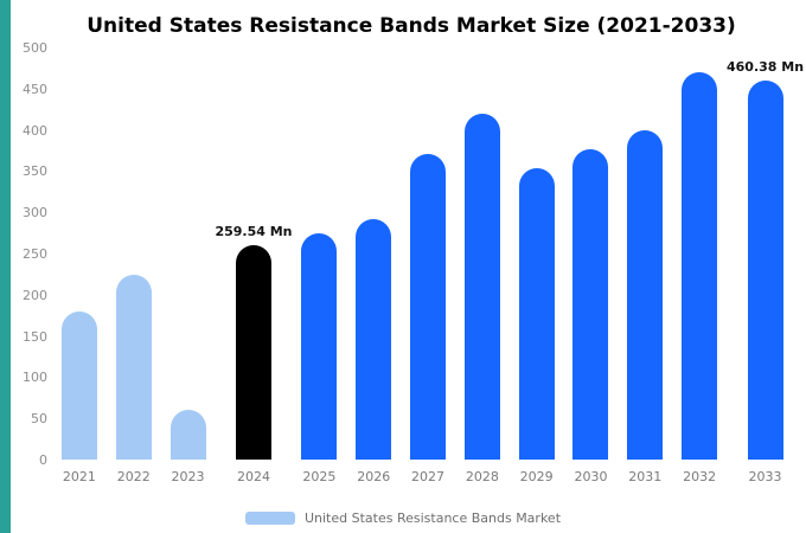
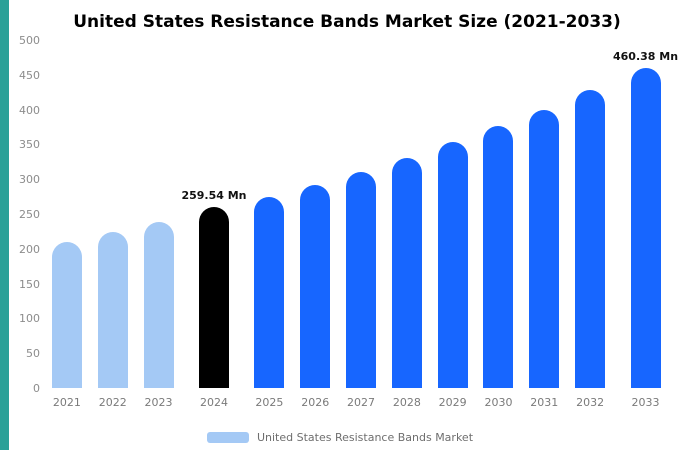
2021: 180 -> 210
2023: 60 -> 240
2027: 370 -> 310
2028: 420 -> 330
2032: 470 -> 430
